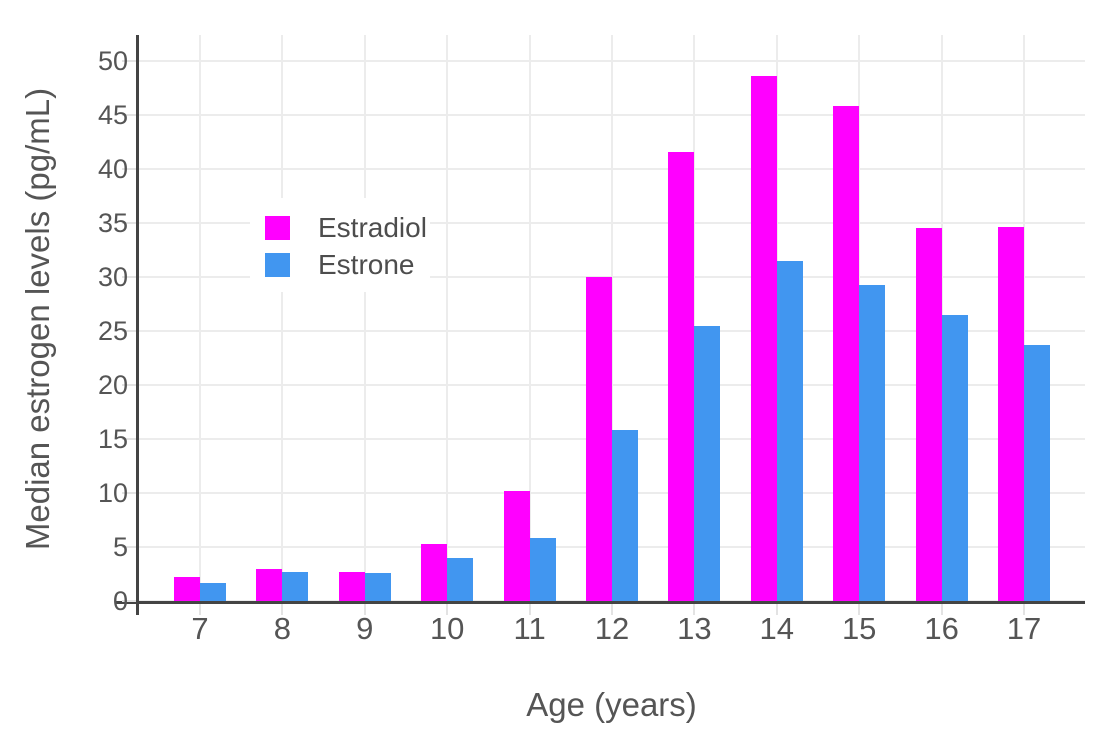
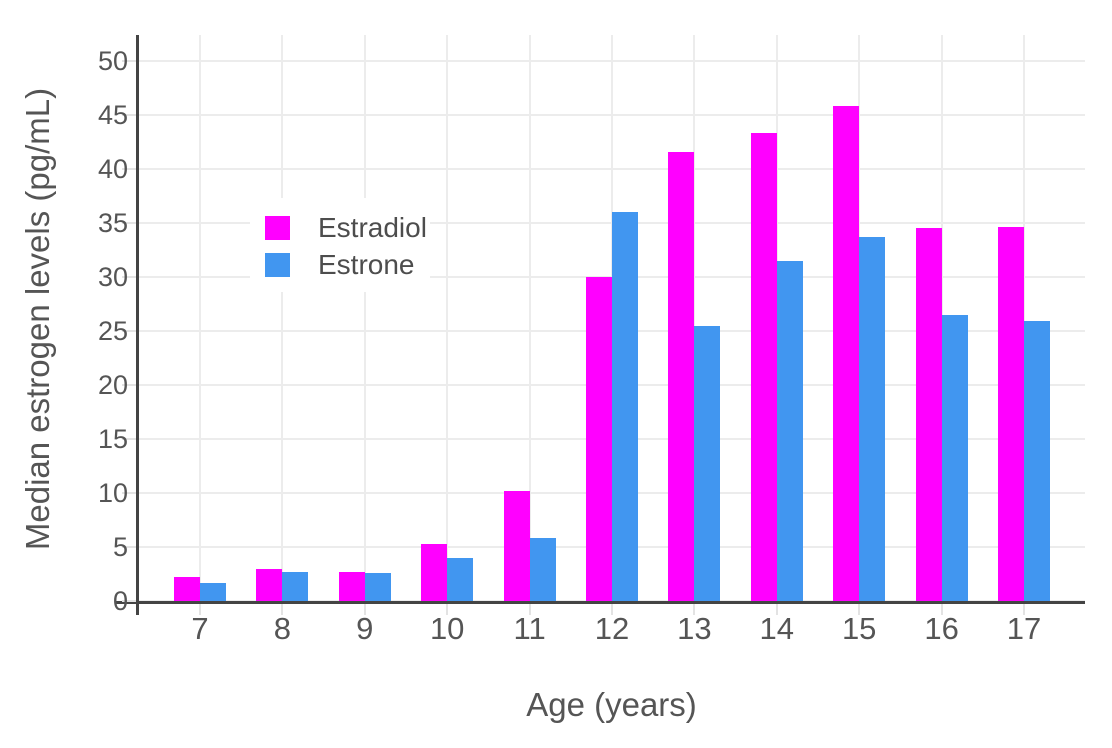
Estrone/12: 15.8 -> 36.0
Estradiol/14: 48.6 -> 43.3
Estrone/15: 29.3 -> 33.7
Estrone/17: 23.7 -> 25.9
